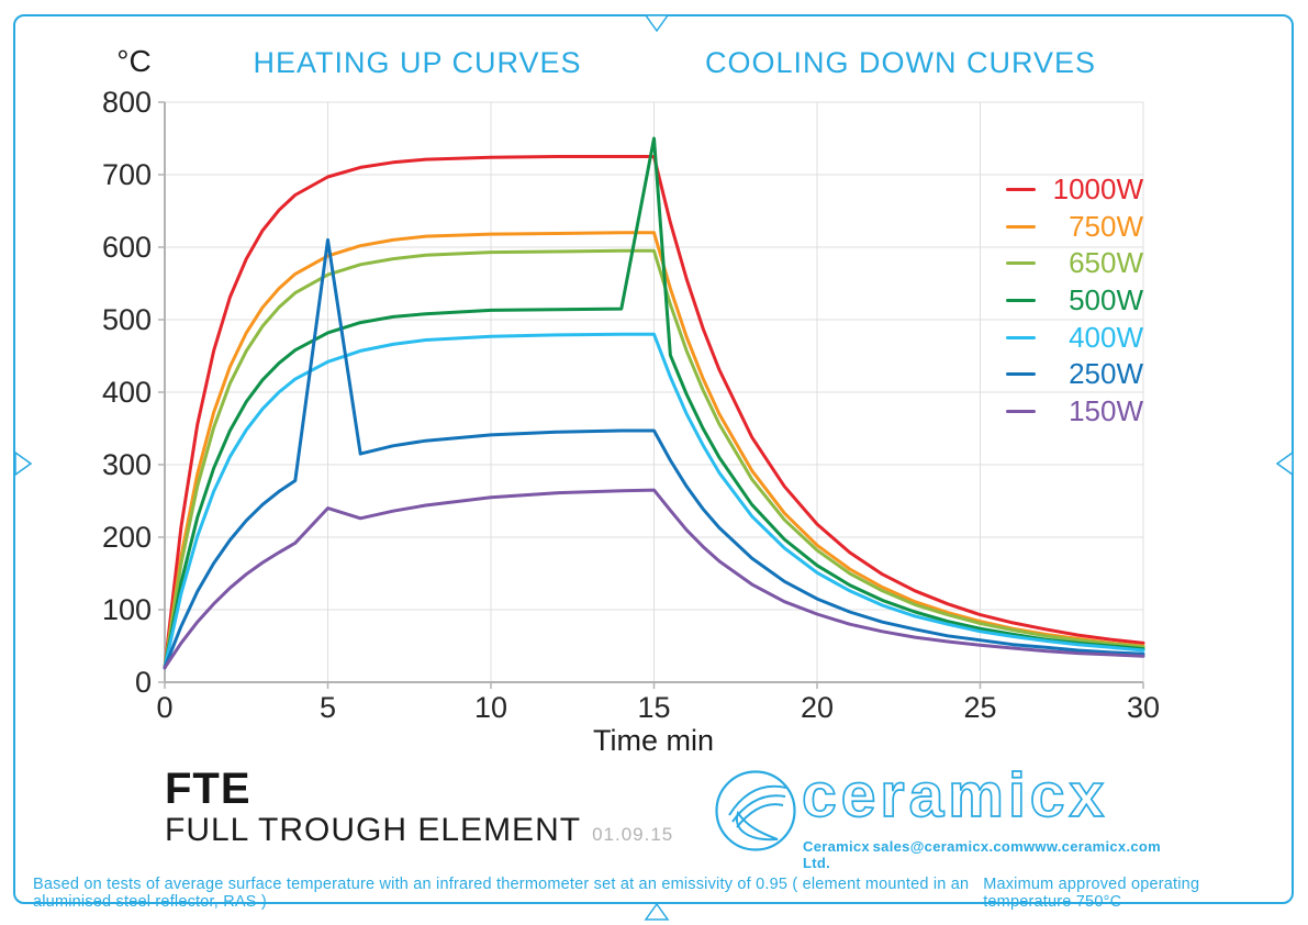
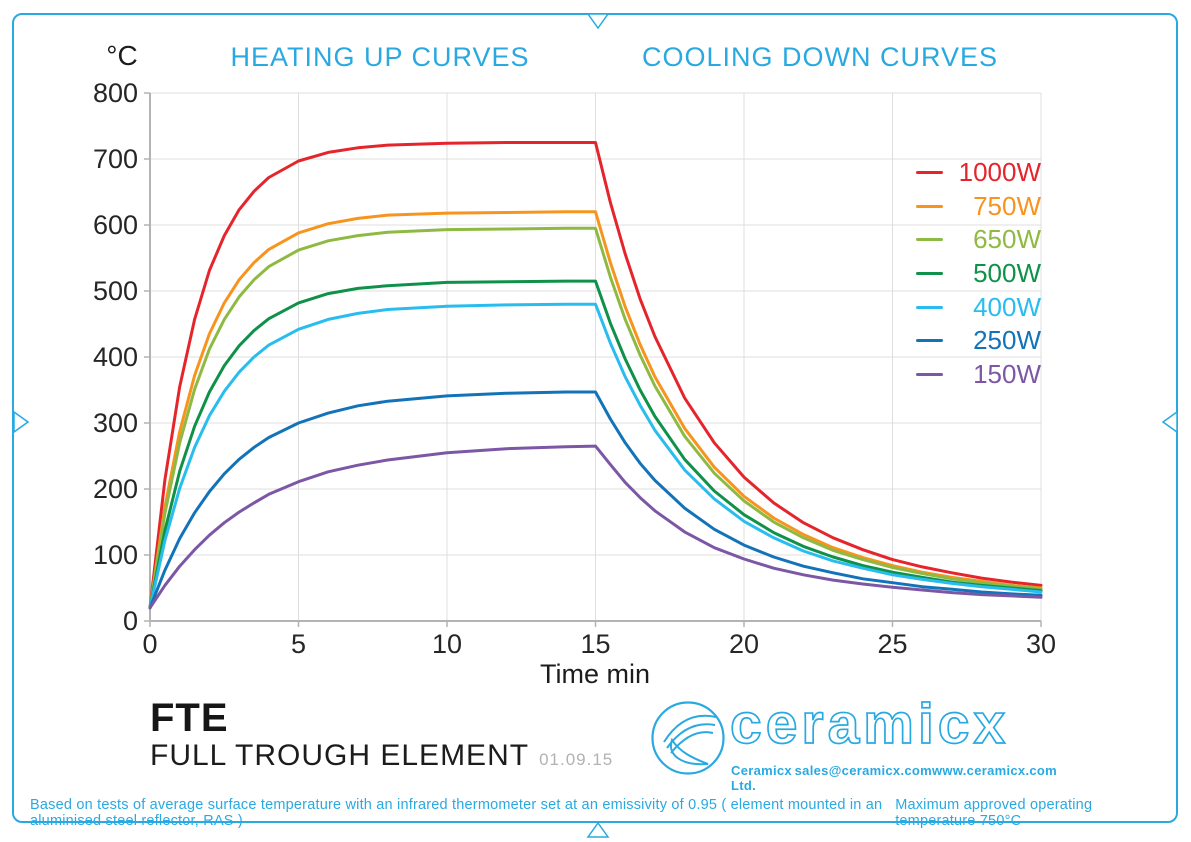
250W/5: 610 -> 300
150W/5: 240 -> 210
500W/15: 750 -> 520
